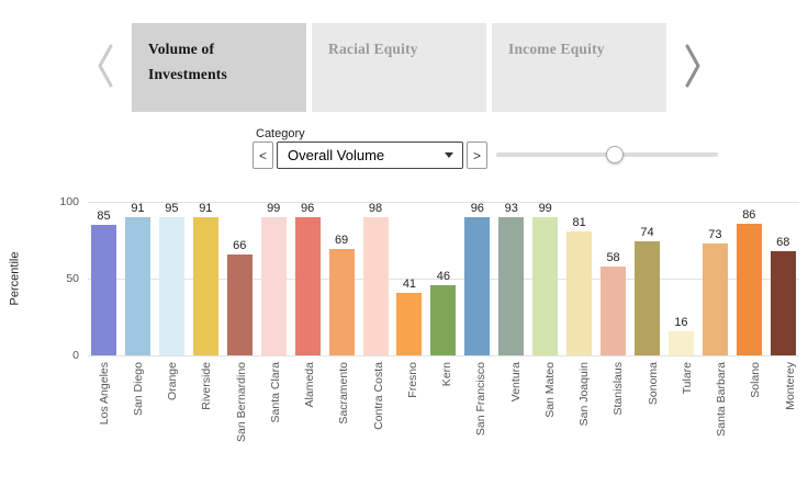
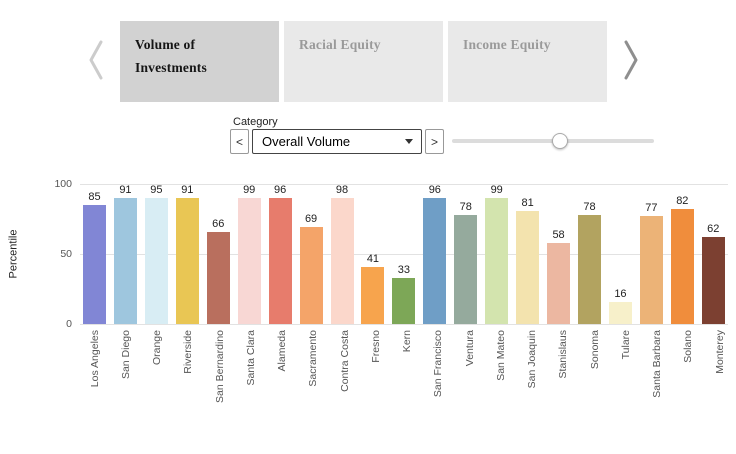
Kern: 46 -> 33
Ventura: 93 -> 78
Sonoma: 74 -> 78
Santa Barbara: 73 -> 77
Solano: 86 -> 82
Monterey: 68 -> 62
